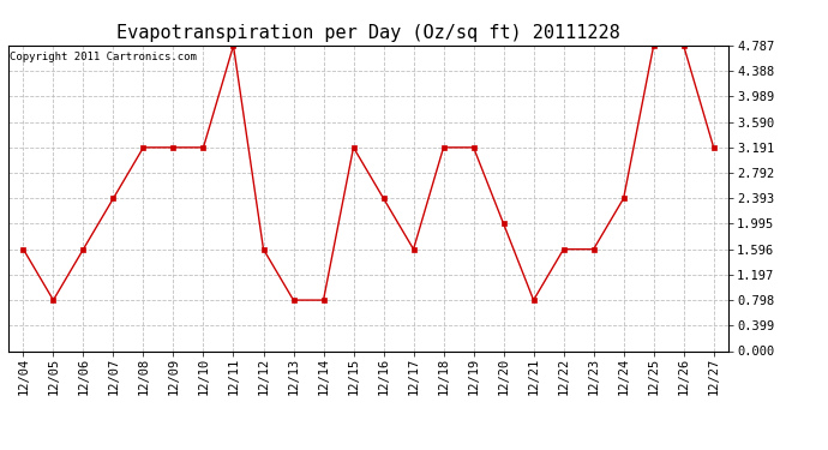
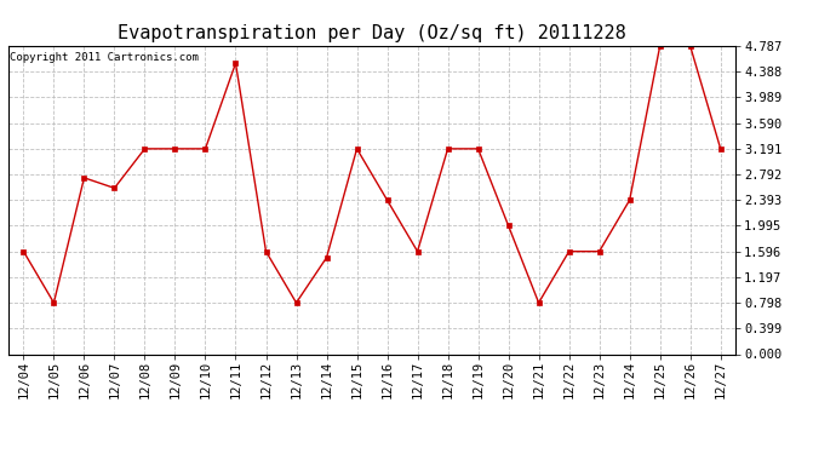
12/06: 1.60 -> 2.74
12/07: 2.39 -> 2.58
12/11: 4.79 -> 4.52
12/14: 0.80 -> 1.50
